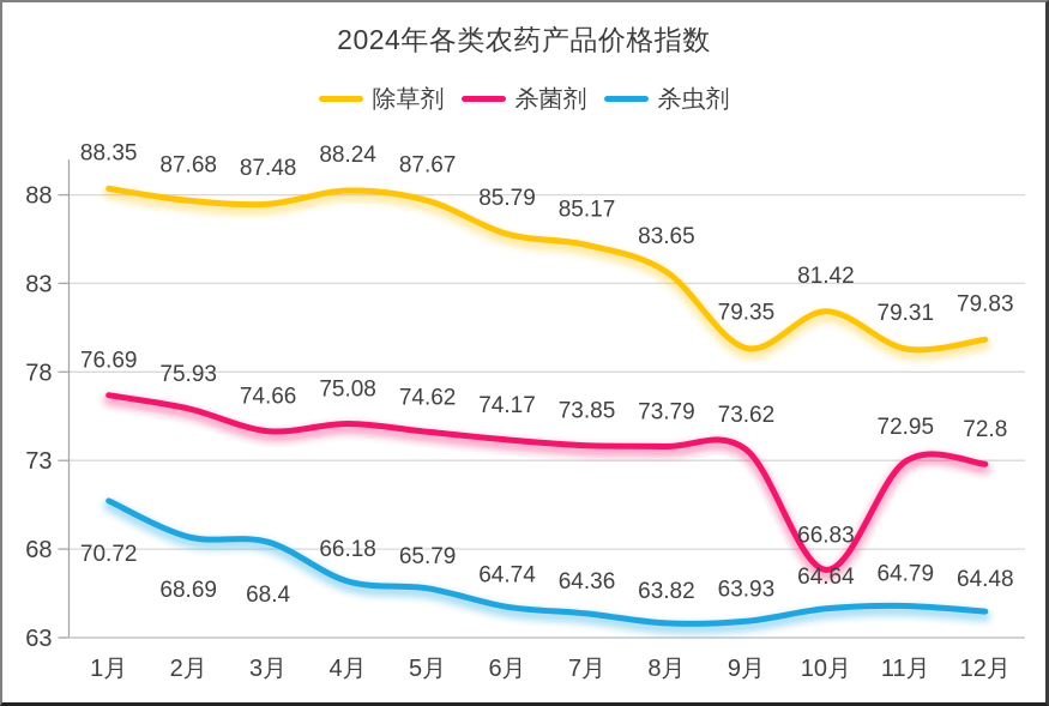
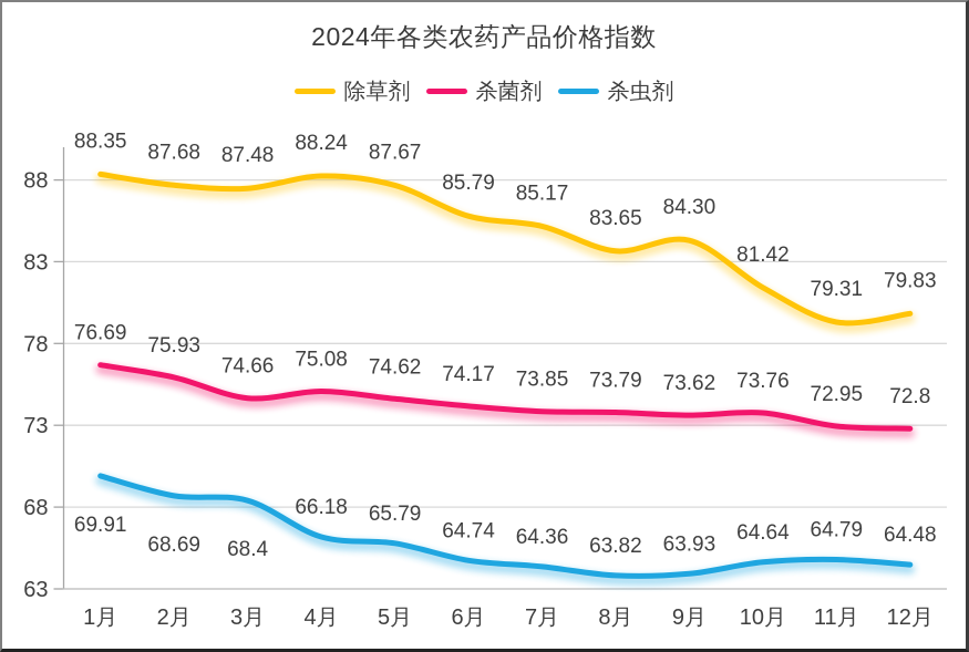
杀虫剂/1月: 70.72 -> 69.91
除草剂/9月: 79.35 -> 84.30
杀菌剂/10月: 66.83 -> 73.76
